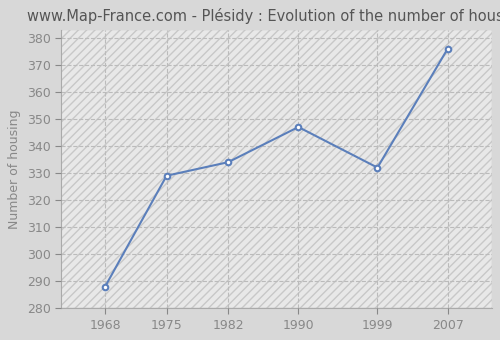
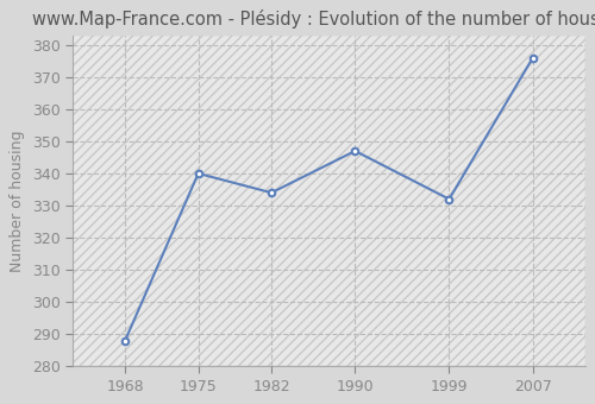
1975: 329 -> 340
